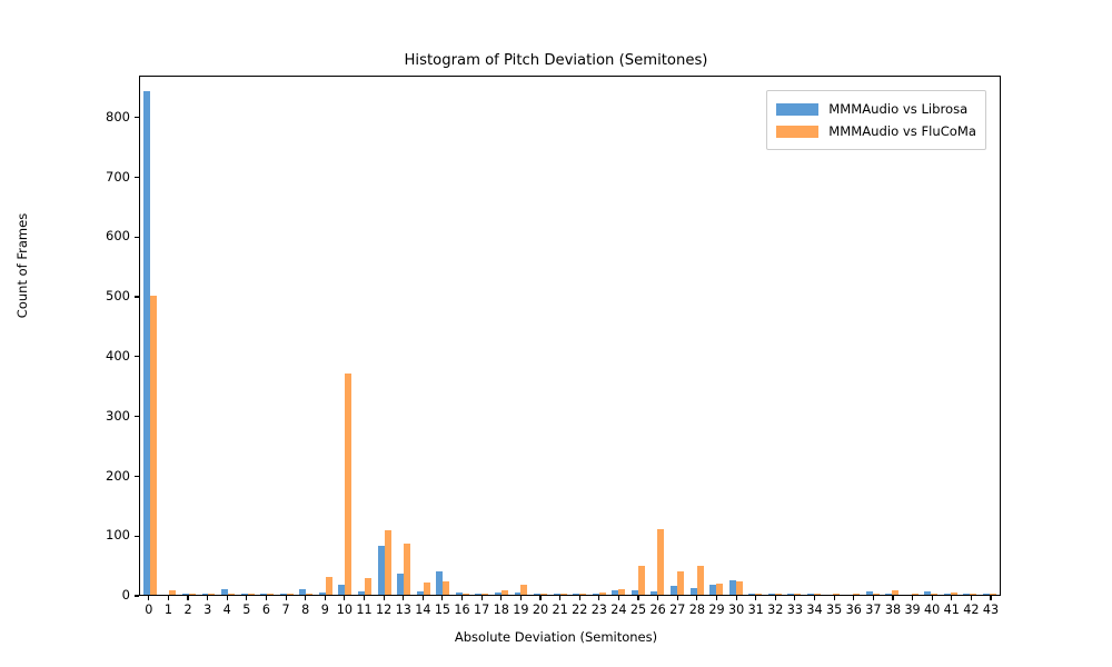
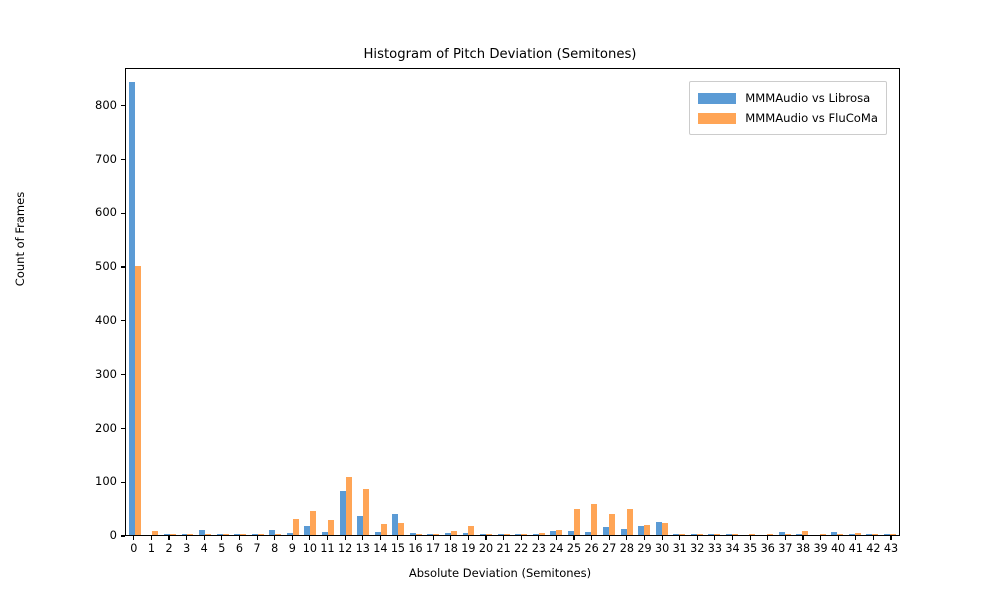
MMMAudio vs FluCoMa/10: 370 -> 40
MMMAudio vs FluCoMa/26: 110 -> 60
